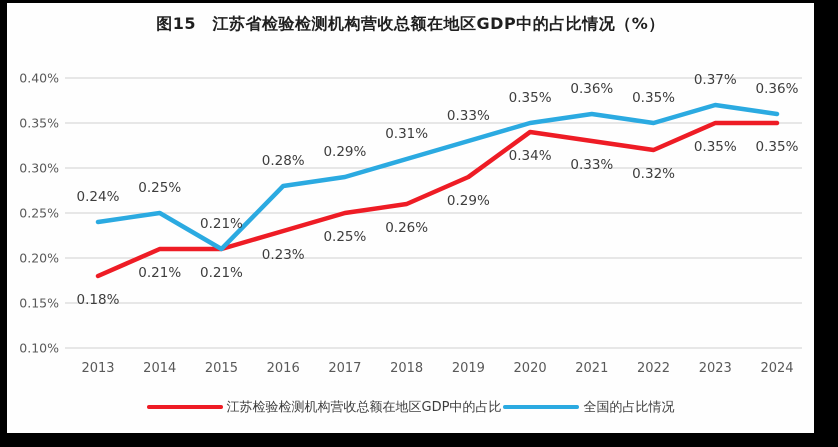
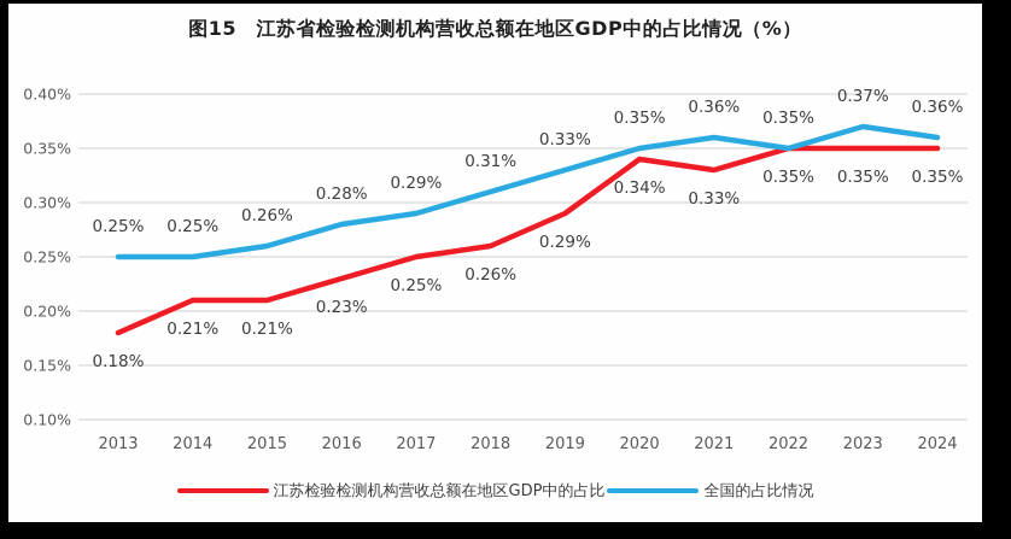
全国的占比情况/2013: 0.24% -> 0.25%
全国的占比情况/2015: 0.21% -> 0.26%
江苏检验检测机构营收总额在地区GDP中的占比/2022: 0.32% -> 0.35%
